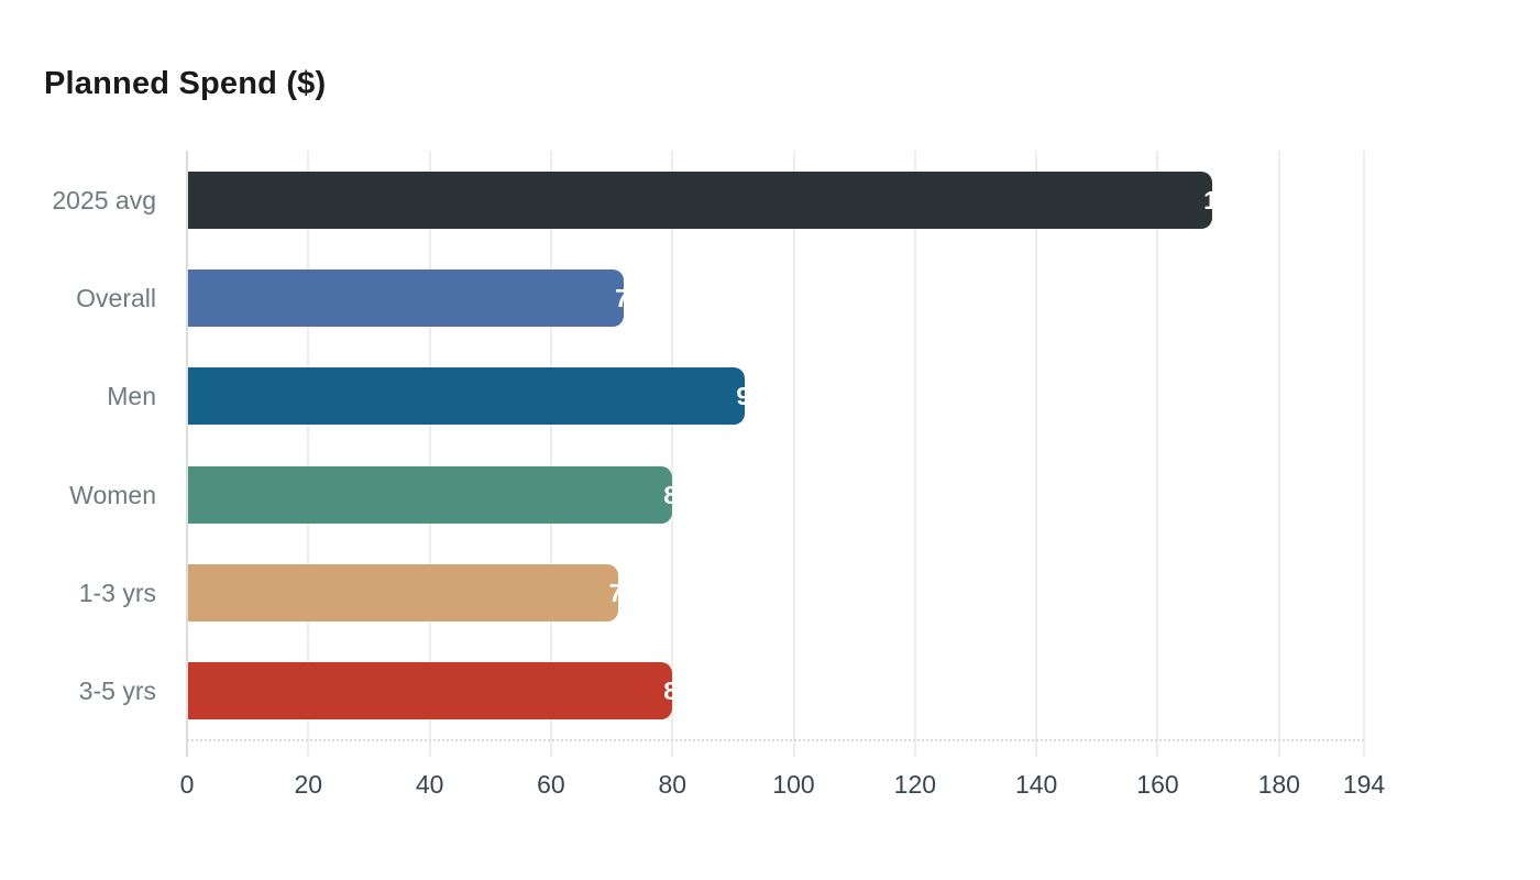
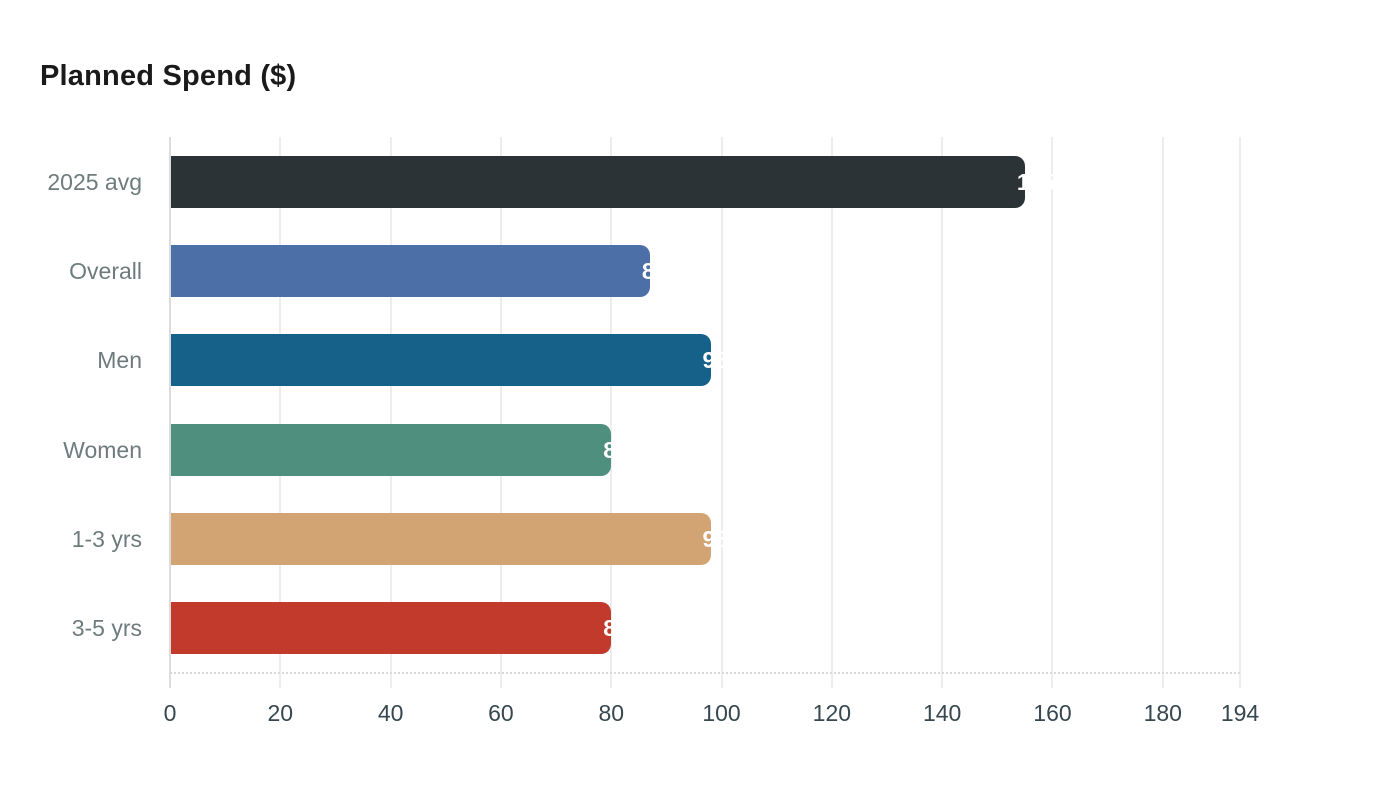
2025 avg: 169 -> 155
Overall: 72 -> 87
Men: 92 -> 98
1-3 yrs: 71 -> 98
